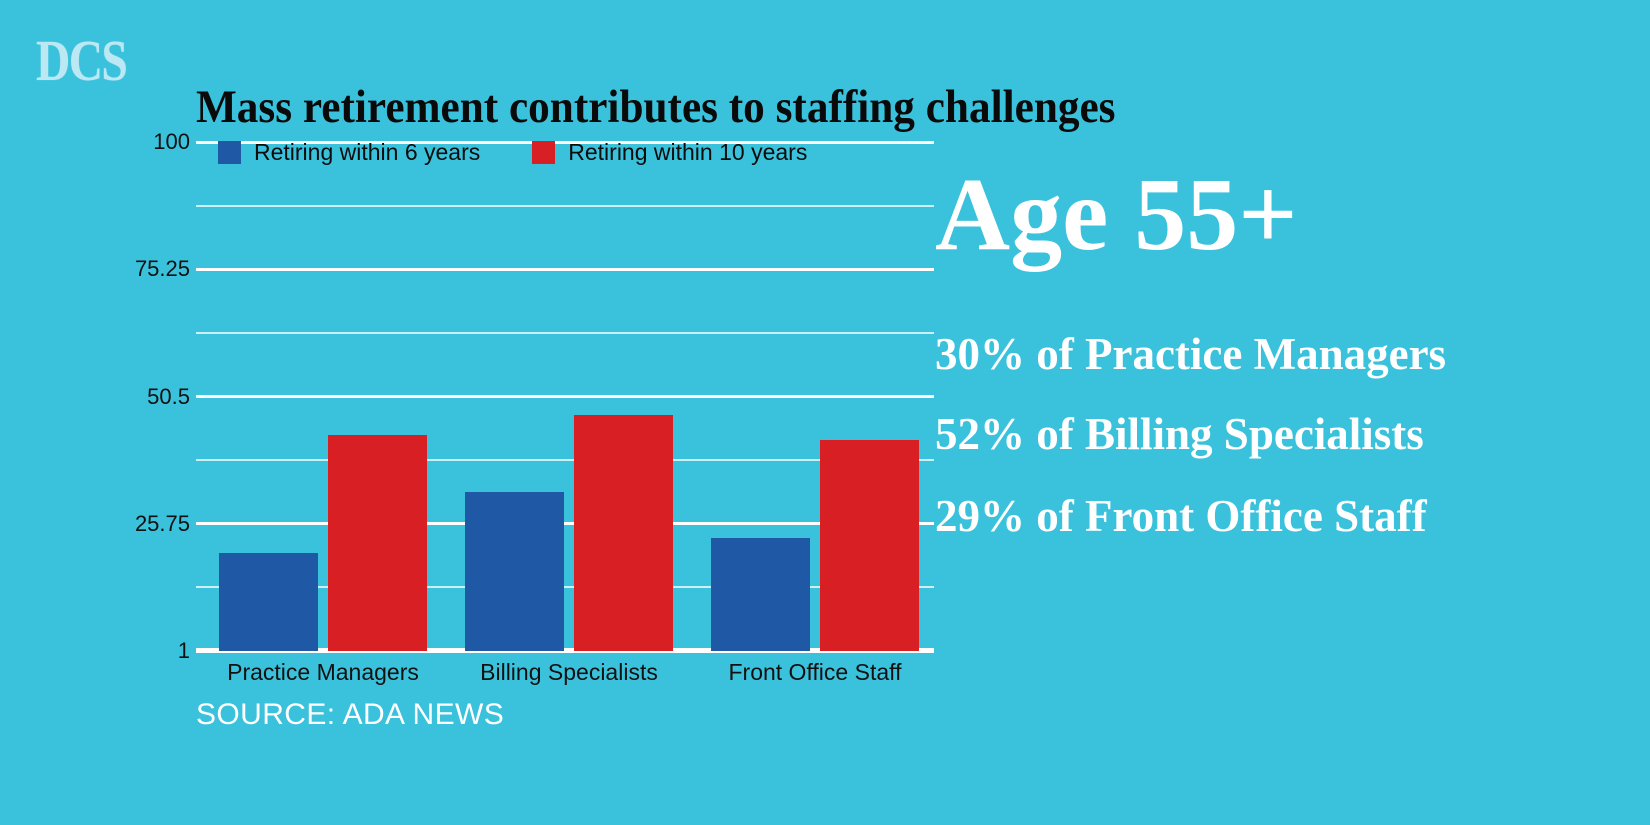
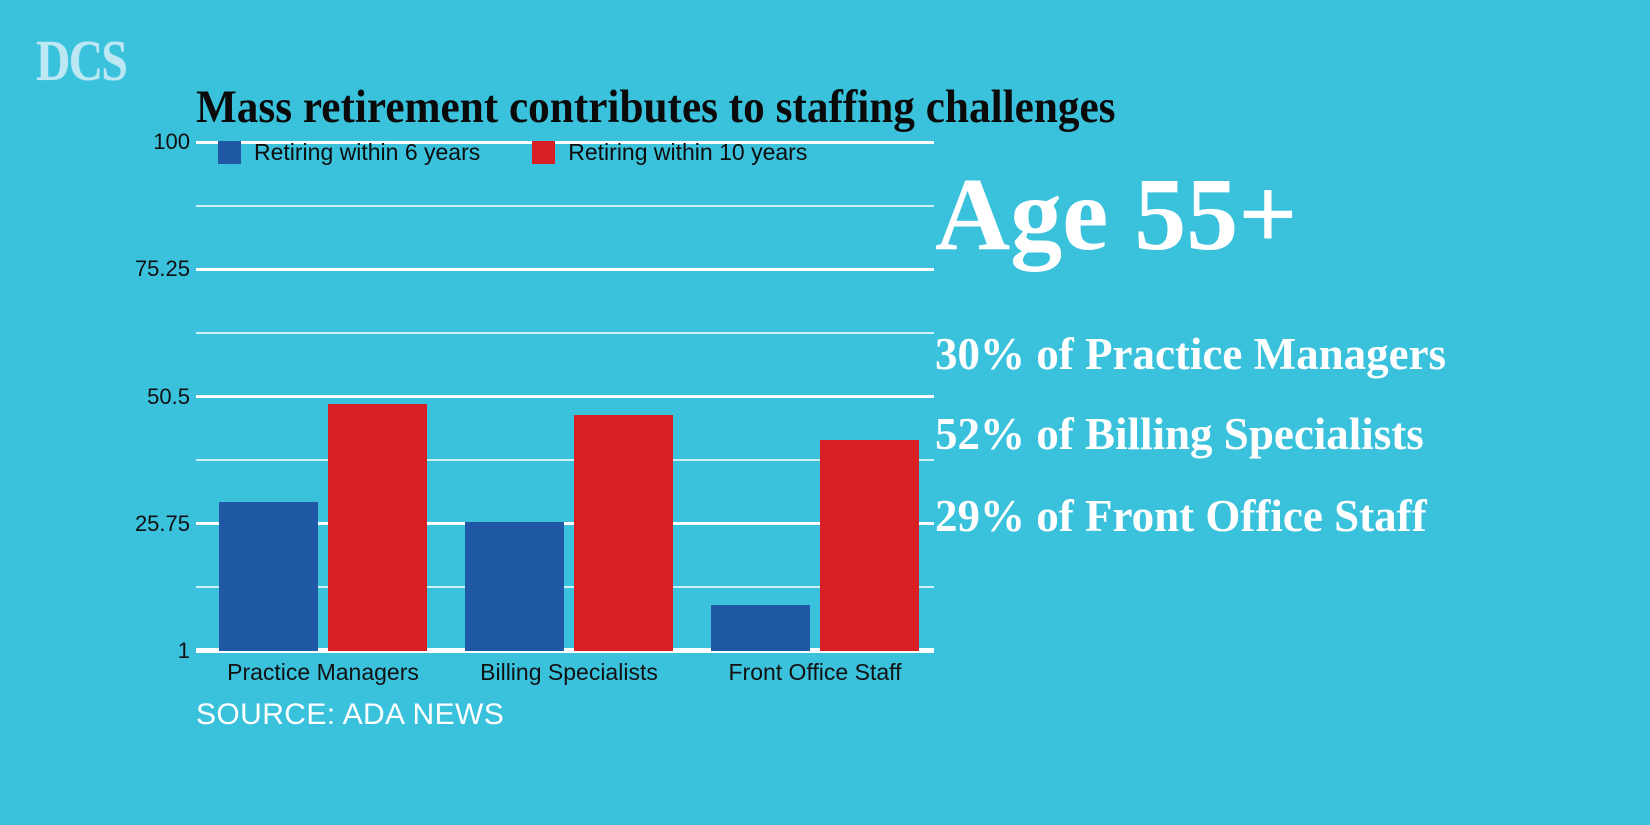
Retiring within 6 years/Practice Managers: 20 -> 30
Retiring within 10 years/Practice Managers: 43 -> 49
Retiring within 6 years/Billing Specialists: 32 -> 26
Retiring within 6 years/Front Office Staff: 23 -> 10
